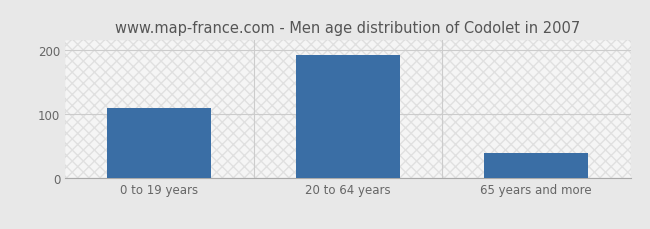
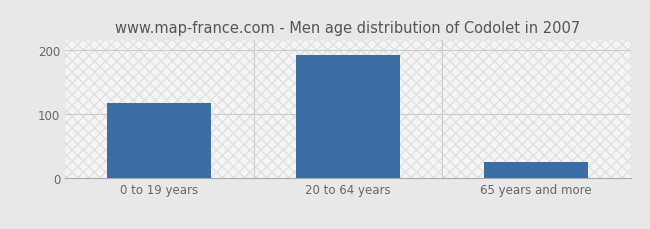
0 to 19 years: 110 -> 118
65 years and more: 40 -> 26
